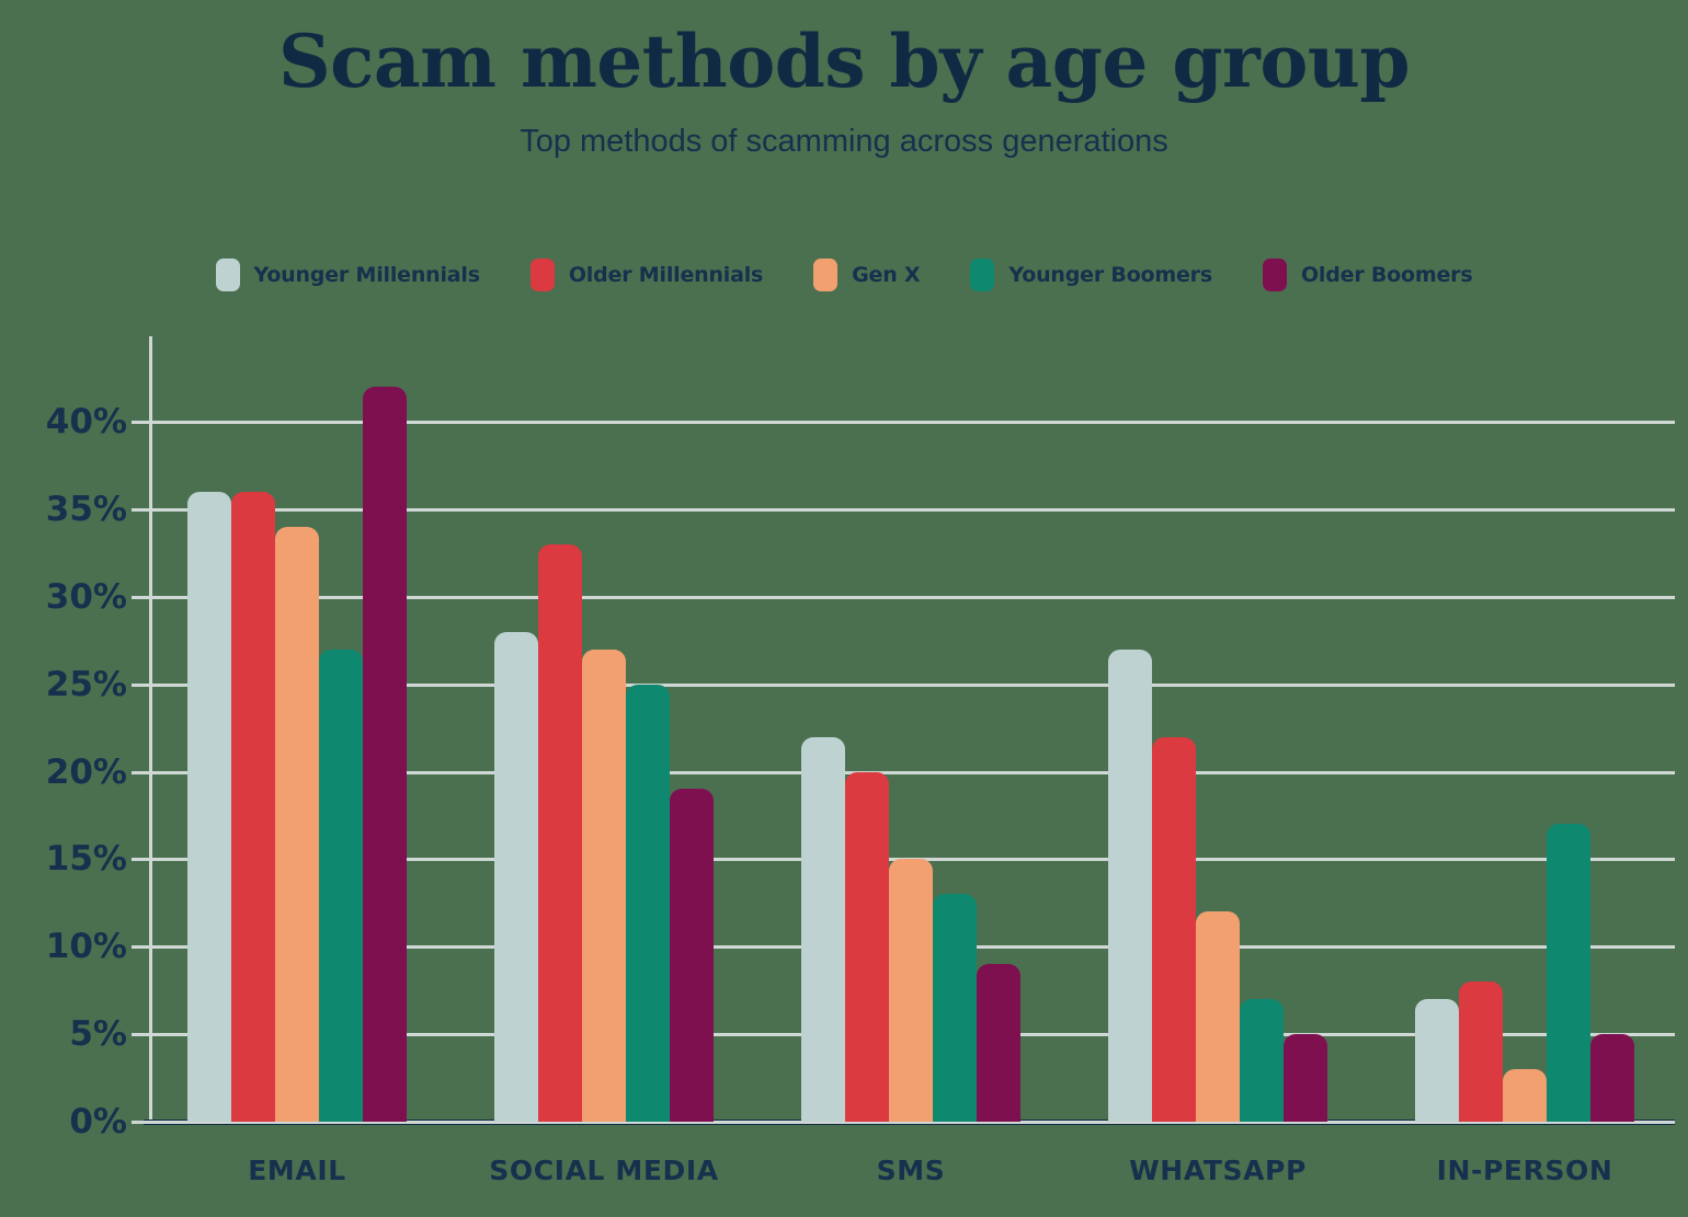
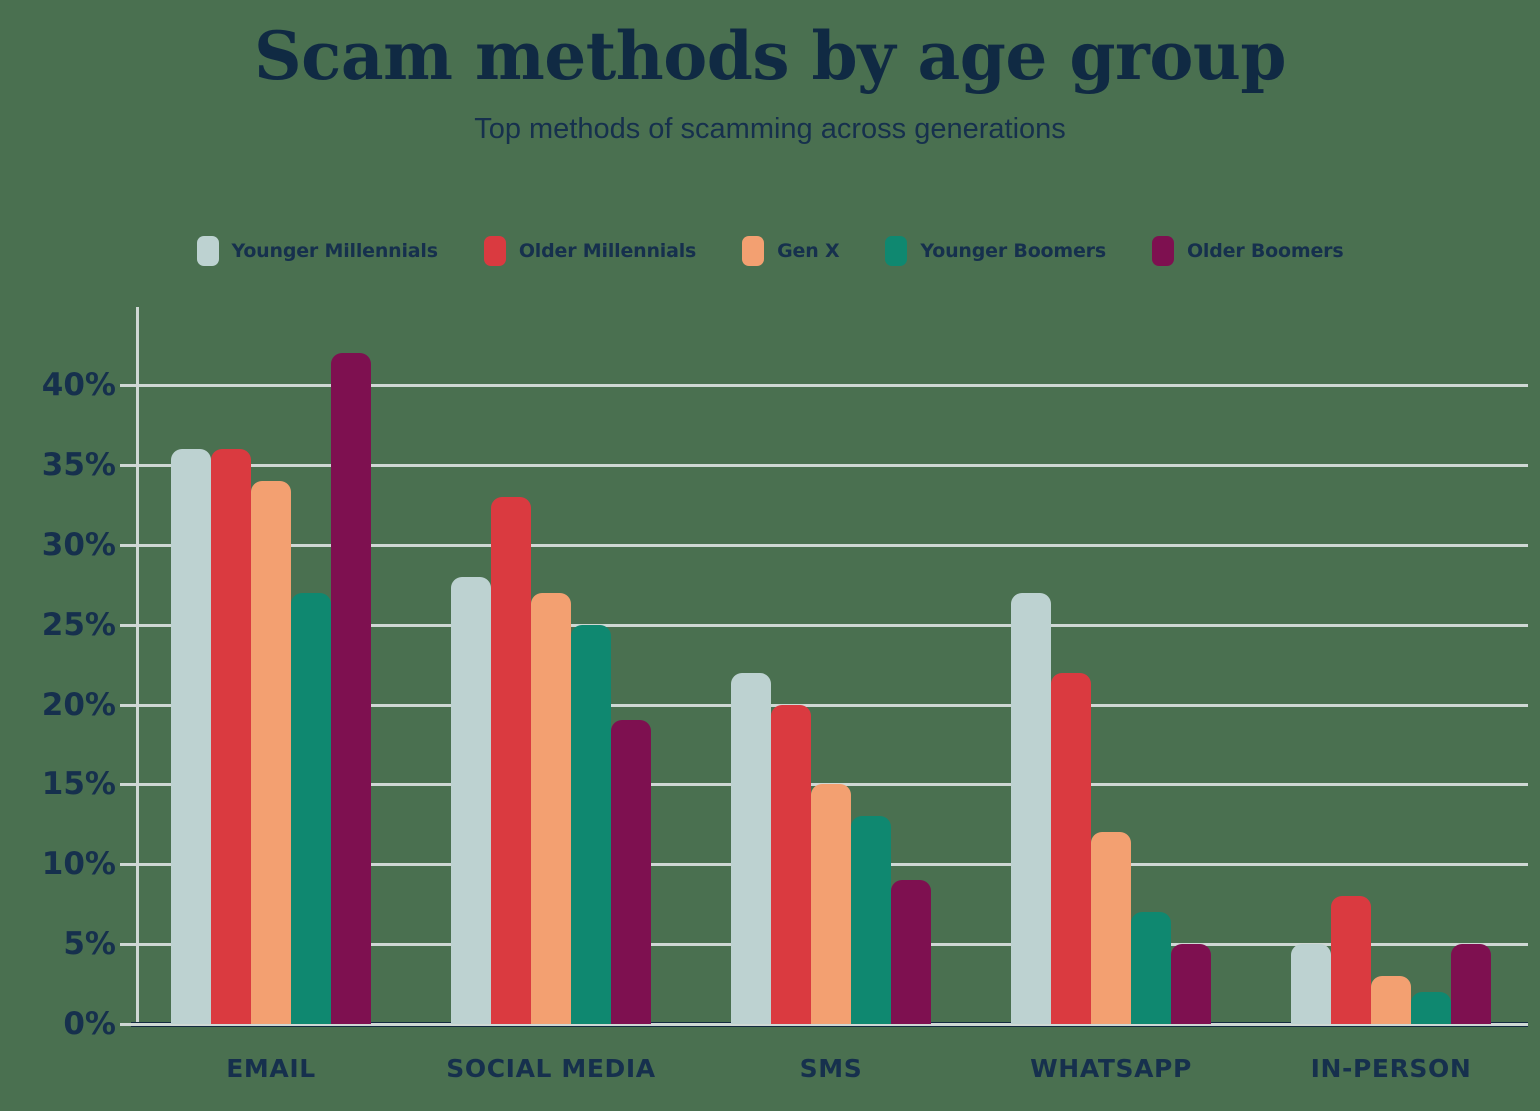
Younger Millennials/IN-PERSON: 7% -> 5%
Younger Boomers/IN-PERSON: 17% -> 2%
